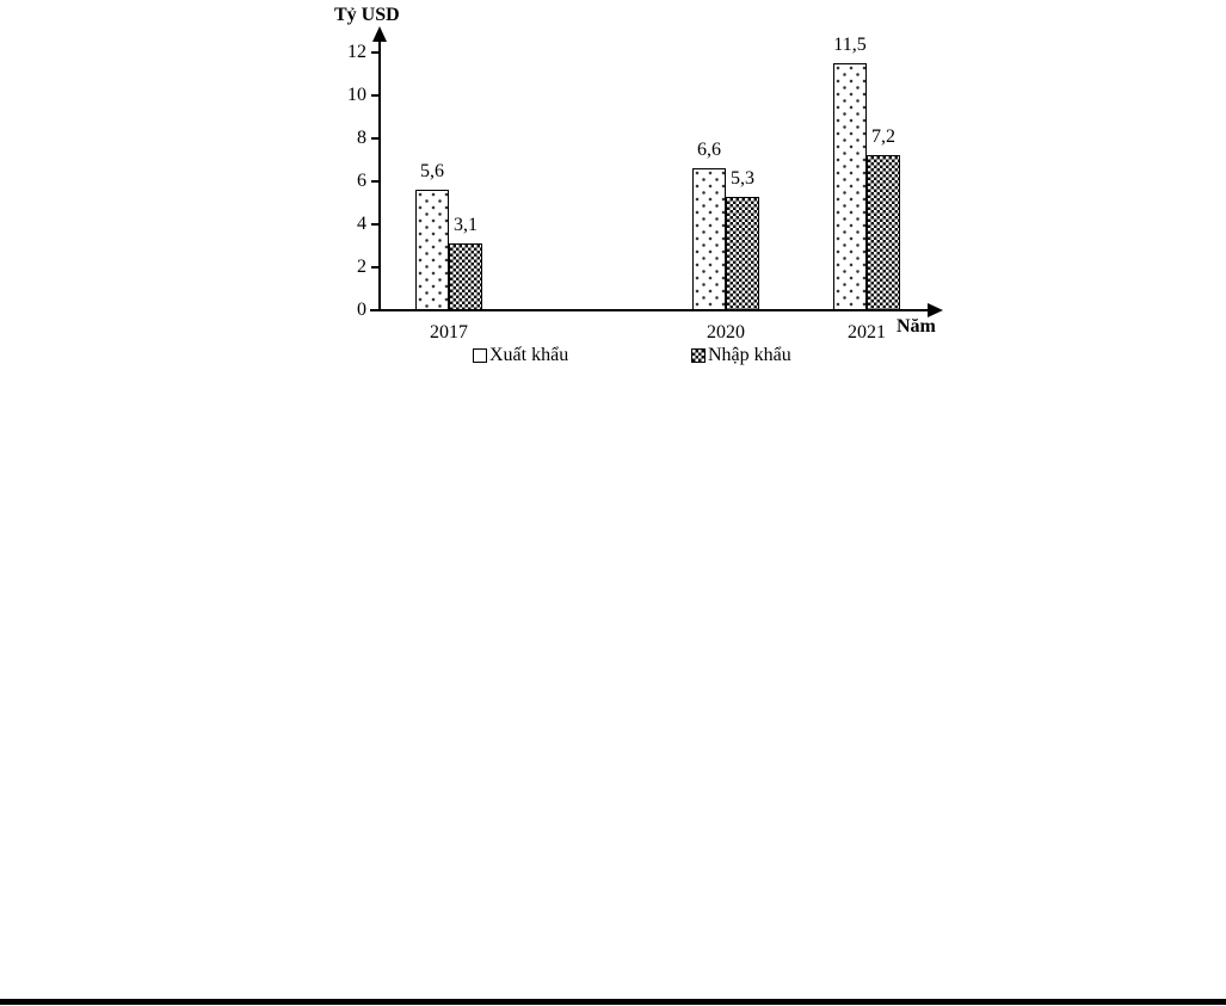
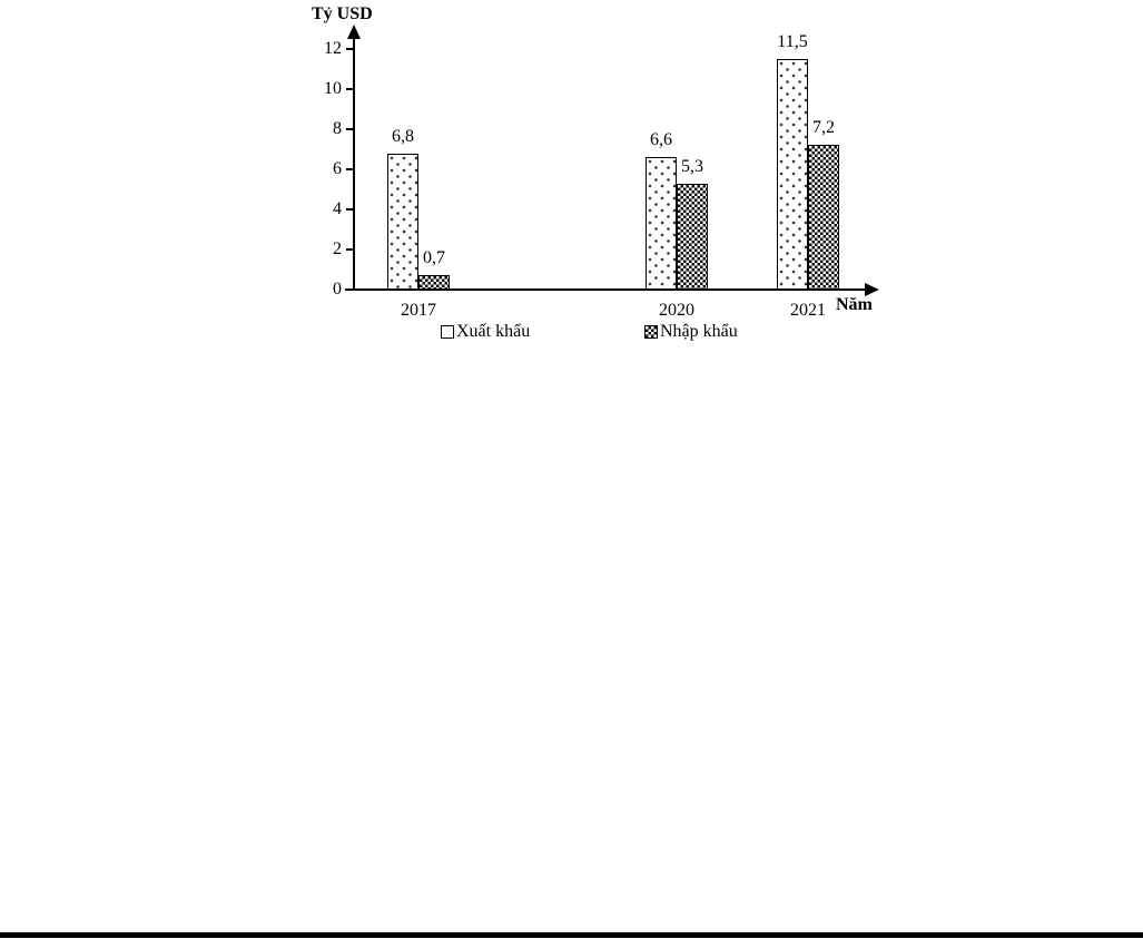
Xuất khẩu/2017: 5,6 -> 6,8
Nhập khẩu/2017: 3,1 -> 0,7
